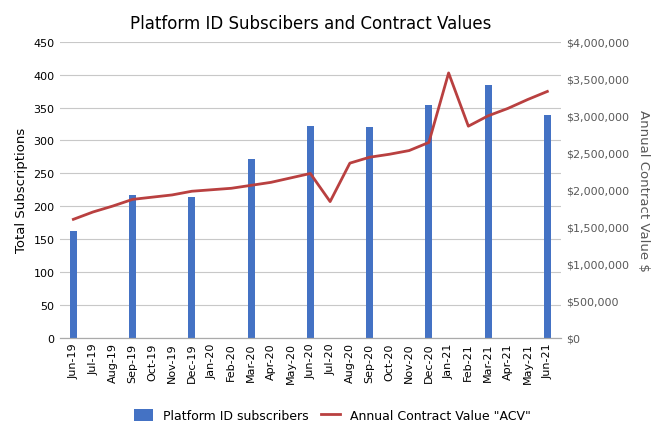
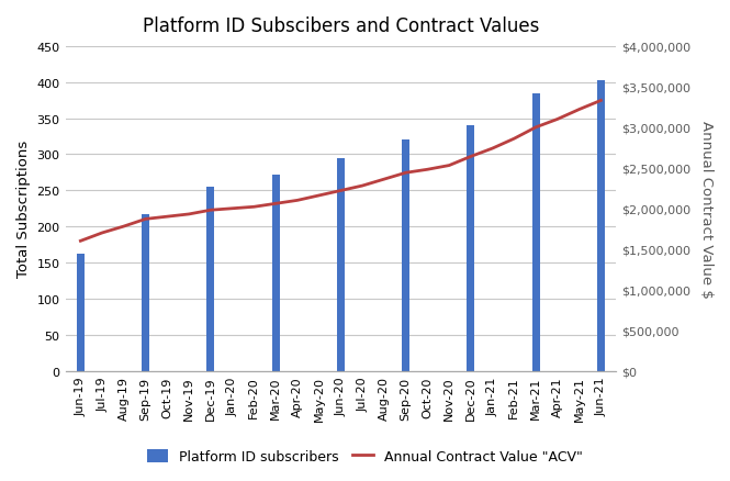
Platform ID subscribers/Dec-19: 214 -> 255
Platform ID subscribers/Jun-20: 322 -> 295
Annual Contract Value "ACV"/Jul-20: $1,840,000 -> $2,280,000
Platform ID subscribers/Dec-20: 354 -> 340
Annual Contract Value "ACV"/Jan-21: $3,580,000 -> $2,740,000
Platform ID subscribers/Jun-21: 338 -> 402
